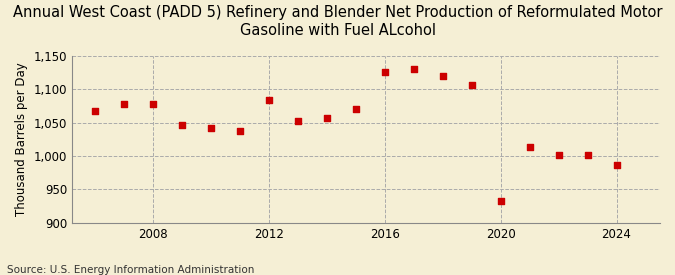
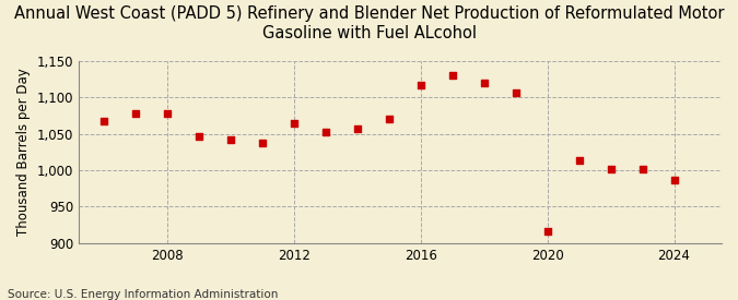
2012: 1,084 -> 1,065
2016: 1,126 -> 1,117
2020: 932 -> 917
